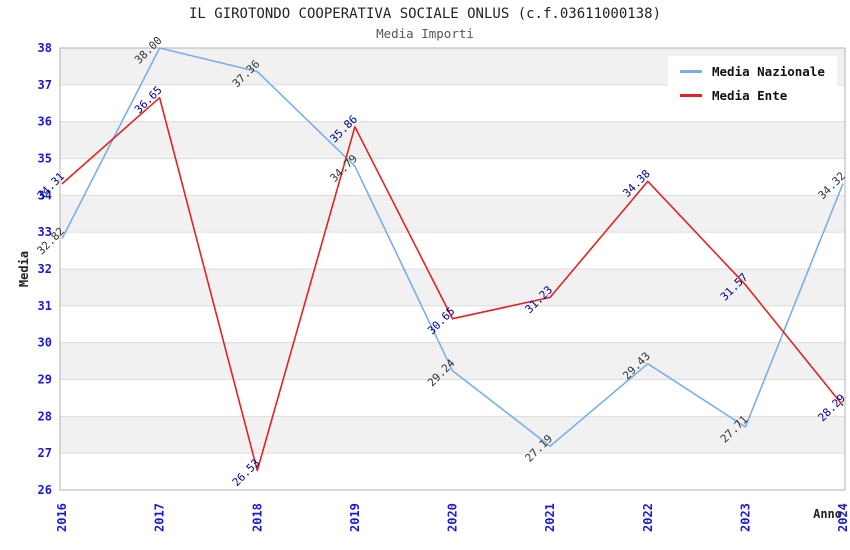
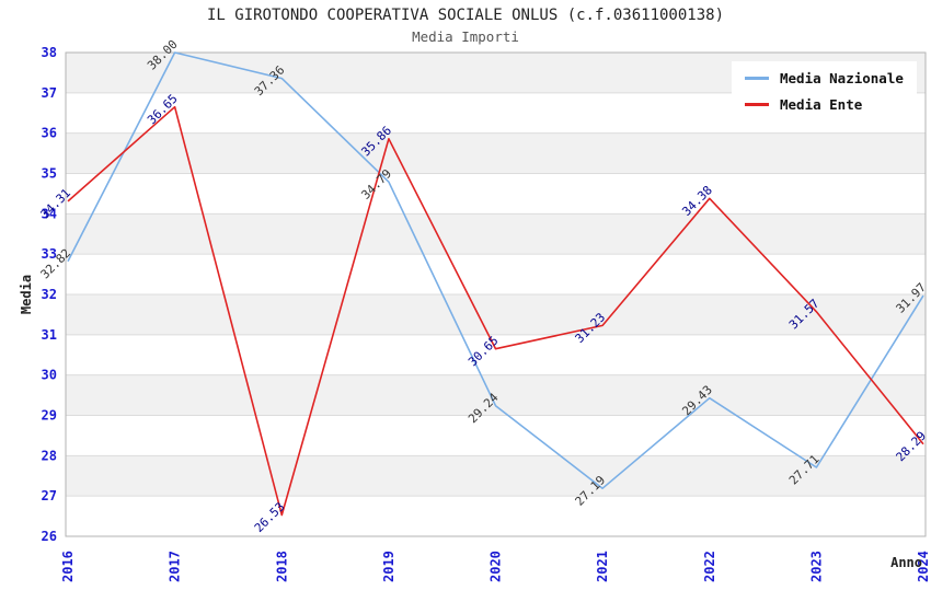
Media Nazionale/2024: 34.32 -> 31.97
